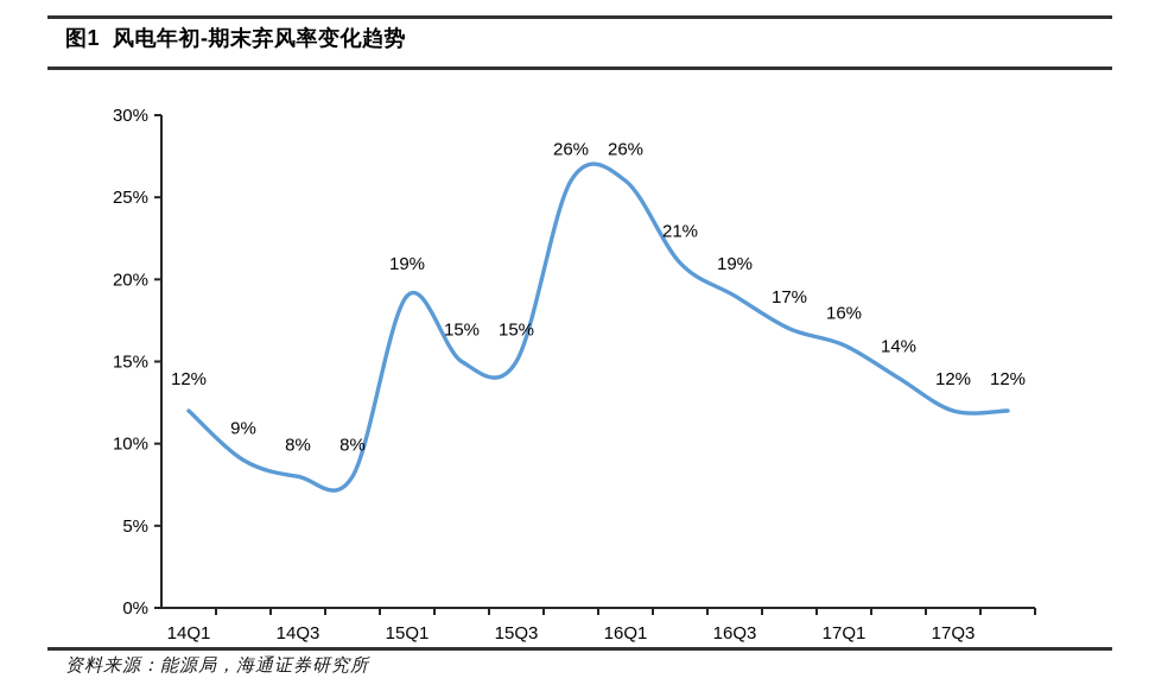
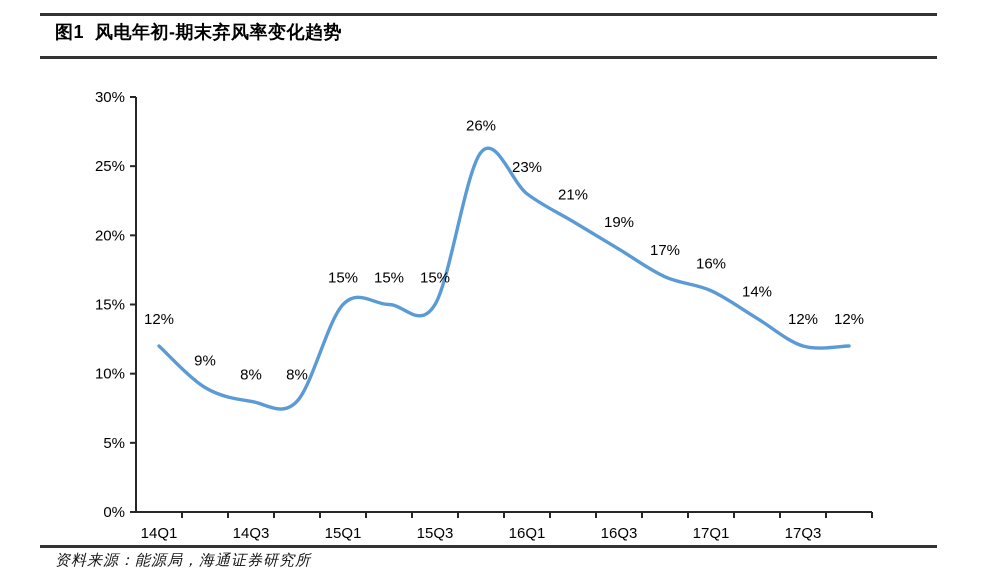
15Q1: 19% -> 15%
16Q1: 26% -> 23%
